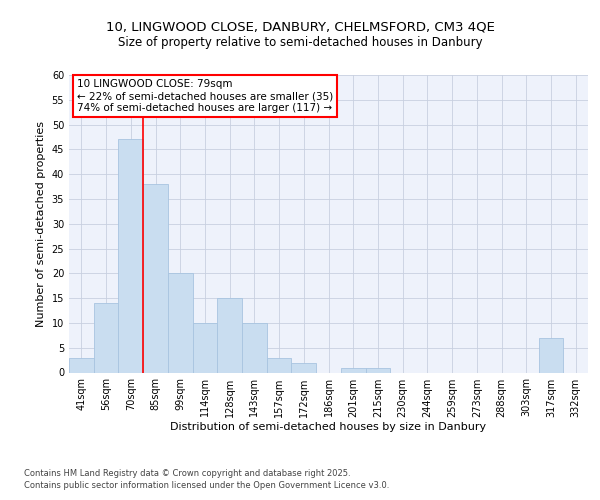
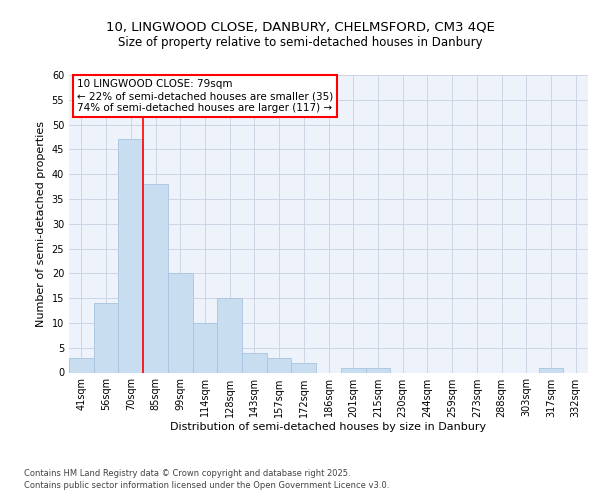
143sqm: 10 -> 4
317sqm: 7 -> 1
